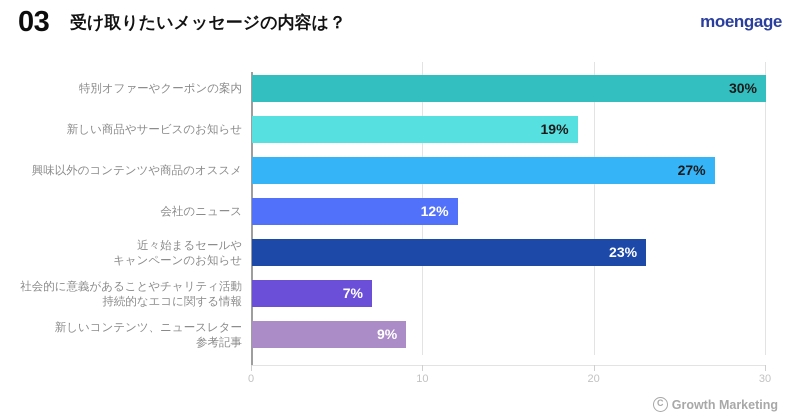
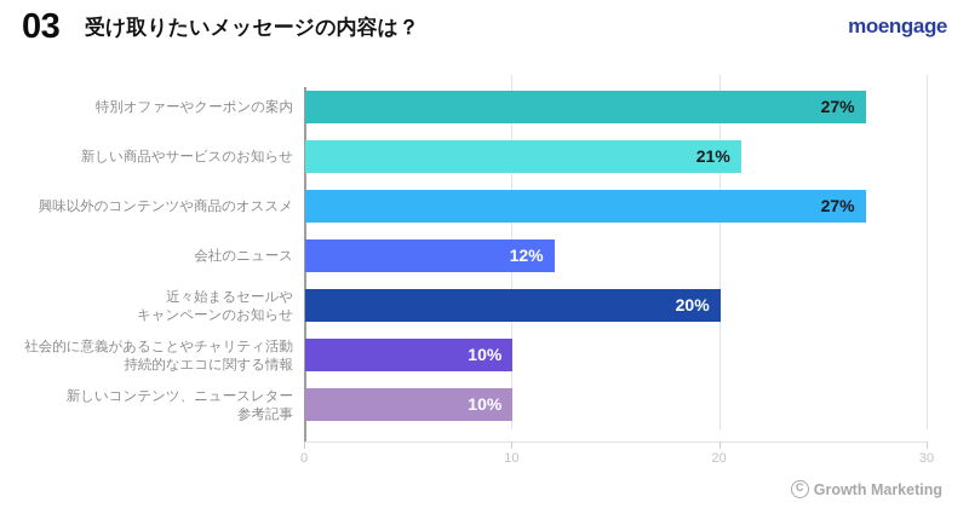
特別オファーやクーポンの案内: 30% -> 27%
新しい商品やサービスのお知らせ: 19% -> 21%
近々始まるセールや キャンペーンのお知らせ: 23% -> 20%
社会的に意義があることやチャリティ活動 持続的なエコに関する情報: 7% -> 10%
新しいコンテンツ、ニュースレター 参考記事: 9% -> 10%
